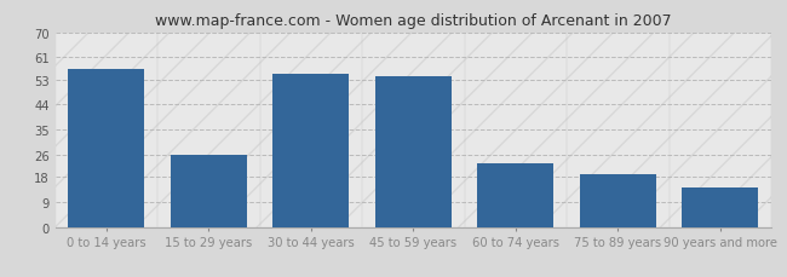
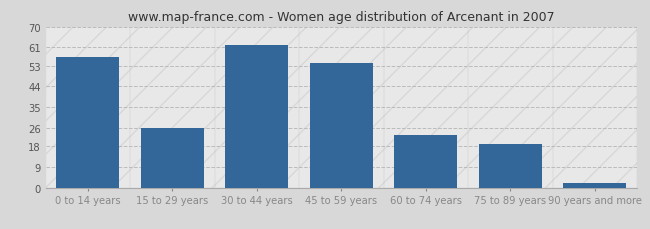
30 to 44 years: 55 -> 62
90 years and more: 14 -> 2
